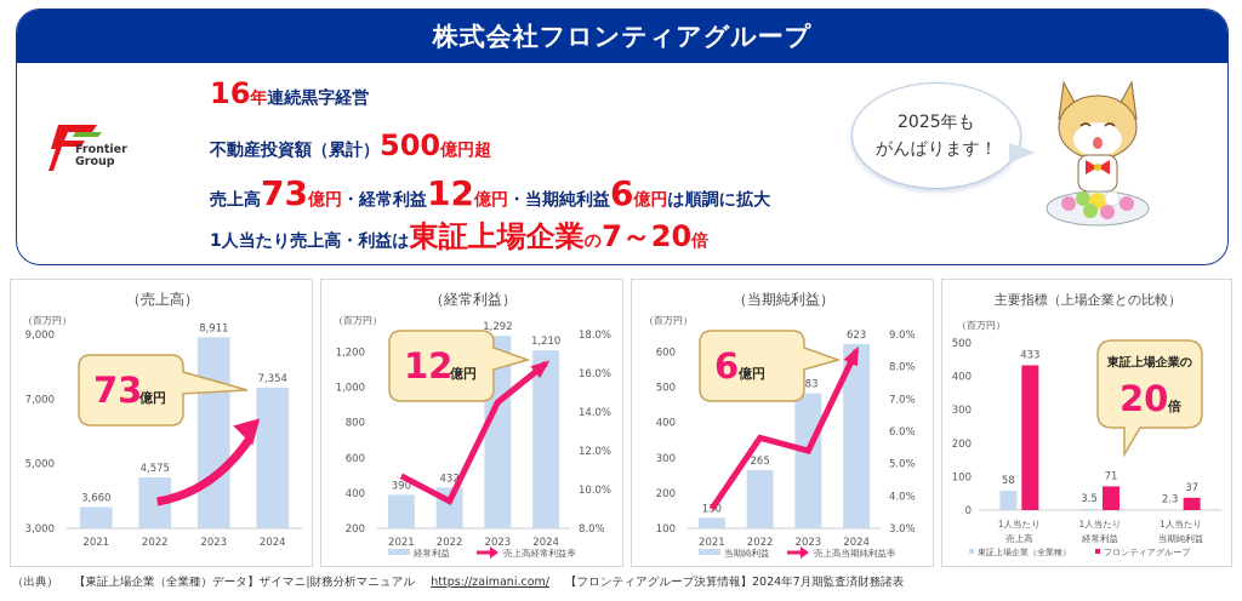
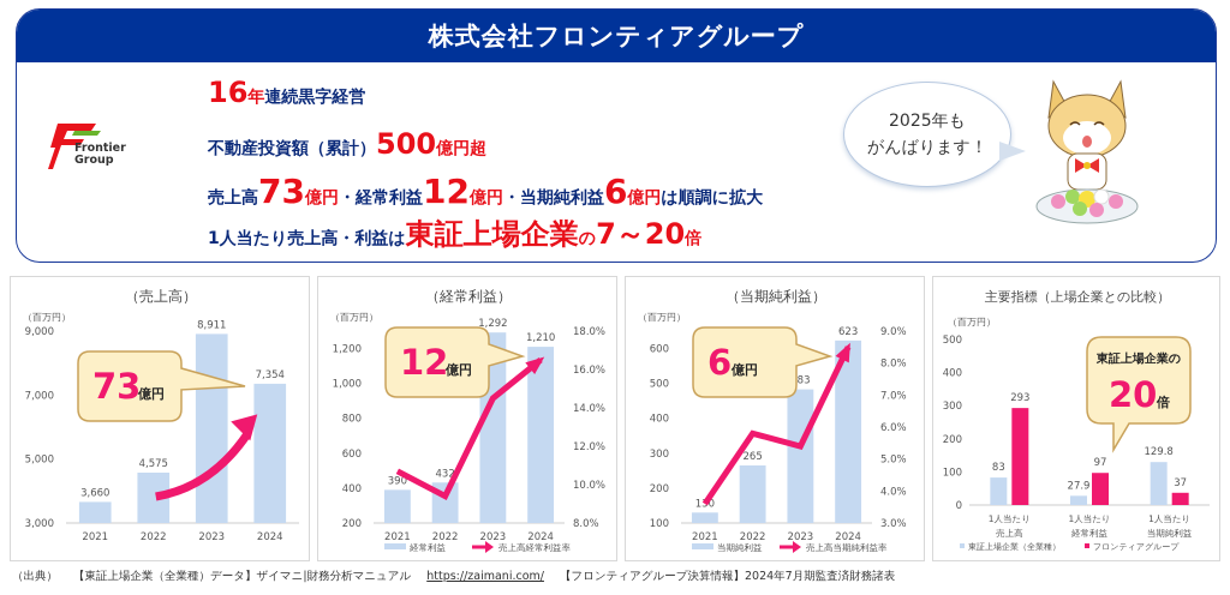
主要指標（上場企業との比較）/東証上場企業（全業種）/1人当たり 売上高: 58 -> 83
主要指標（上場企業との比較）/フロンティアグループ/1人当たり 売上高: 433 -> 293
主要指標（上場企業との比較）/東証上場企業（全業種）/1人当たり 経常利益: 3.5 -> 27.9
主要指標（上場企業との比較）/フロンティアグループ/1人当たり 経常利益: 71 -> 97
主要指標（上場企業との比較）/東証上場企業（全業種）/1人当たり 当期純利益: 2.3 -> 129.8
